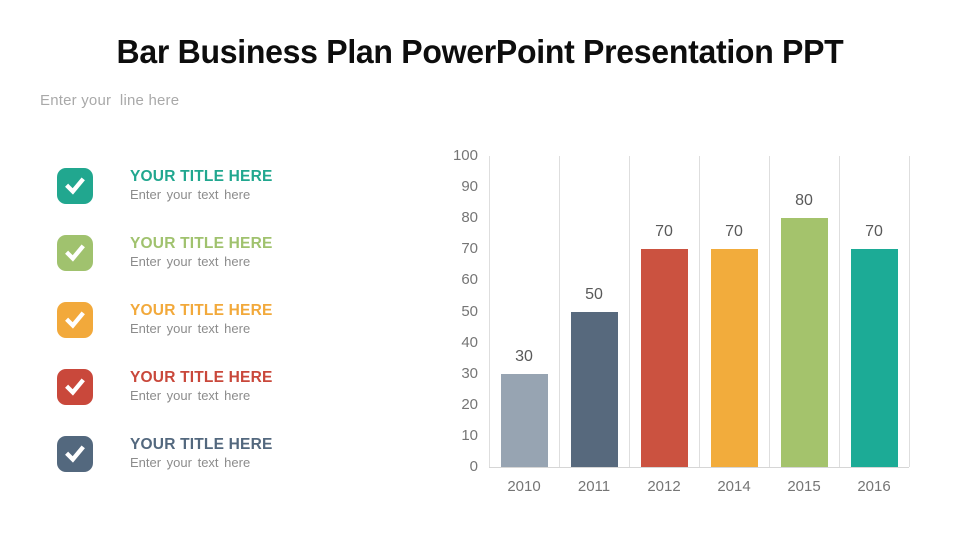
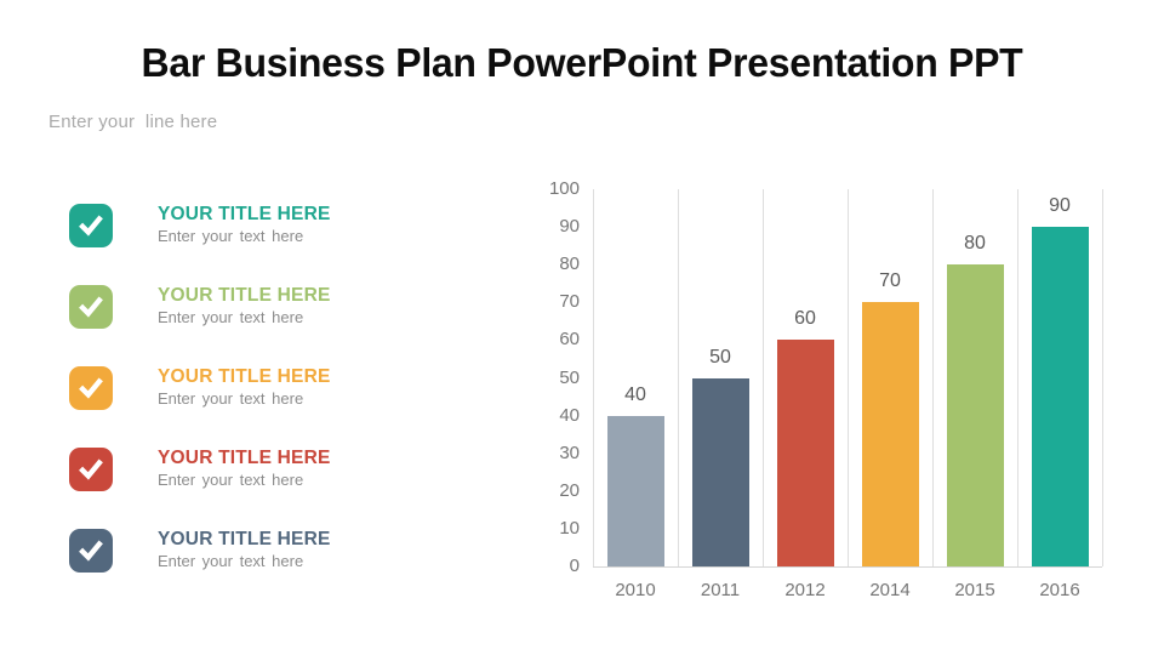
2010: 30 -> 40
2012: 70 -> 60
2016: 70 -> 90
